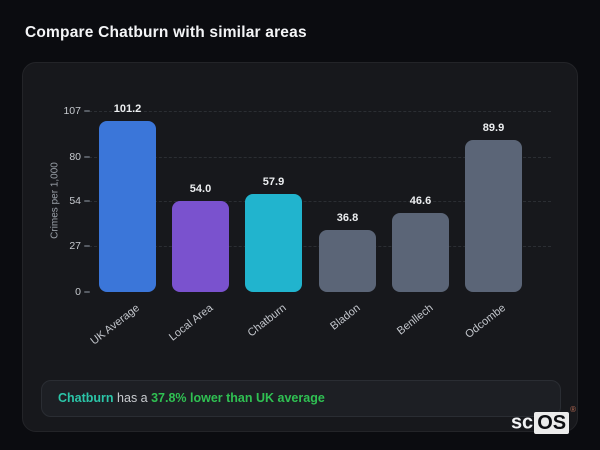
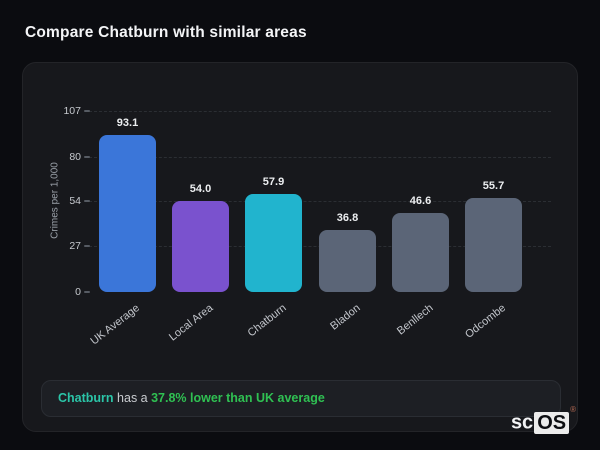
UK Average: 101.2 -> 93.1
Odcombe: 89.9 -> 55.7
